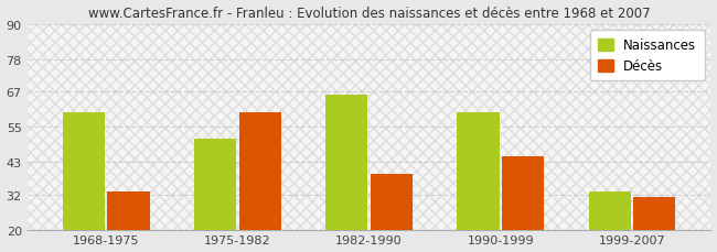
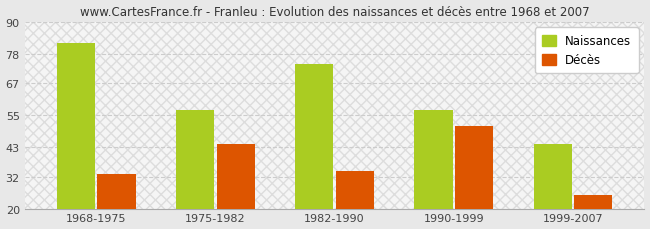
Naissances/1968-1975: 60 -> 82
Naissances/1975-1982: 51 -> 57
Décès/1975-1982: 60 -> 44
Naissances/1982-1990: 66 -> 74
Décès/1982-1990: 39 -> 34
Naissances/1990-1999: 60 -> 57
Décès/1990-1999: 45 -> 51
Naissances/1999-2007: 33 -> 44
Décès/1999-2007: 31 -> 25
